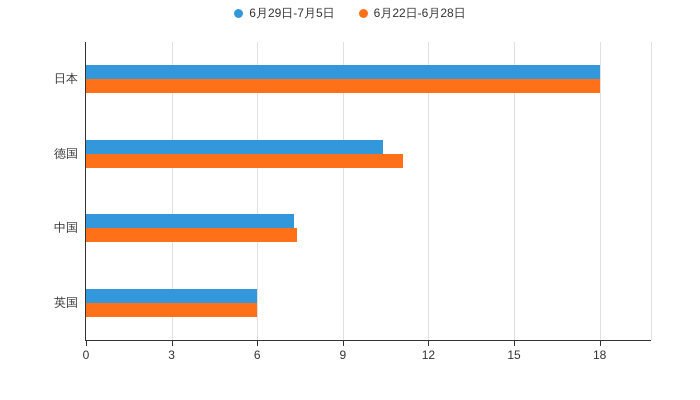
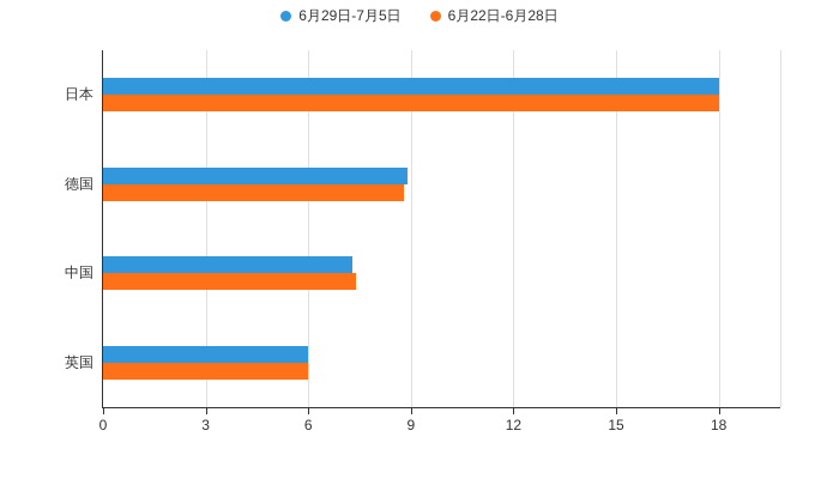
6月29日-7月5日/德国: 10.4 -> 8.9
6月22日-6月28日/德国: 11.1 -> 8.8
